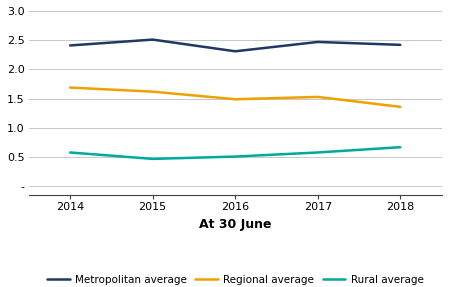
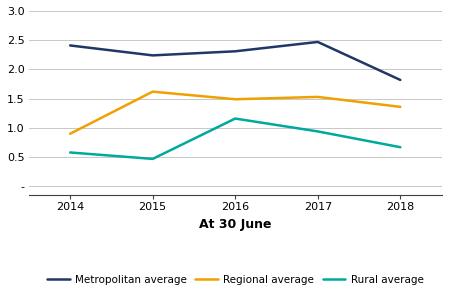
Regional average/2014: 1.69 -> 0.90
Metropolitan average/2015: 2.51 -> 2.24
Rural average/2016: 0.51 -> 1.16
Rural average/2017: 0.58 -> 0.94
Metropolitan average/2018: 2.42 -> 1.82
